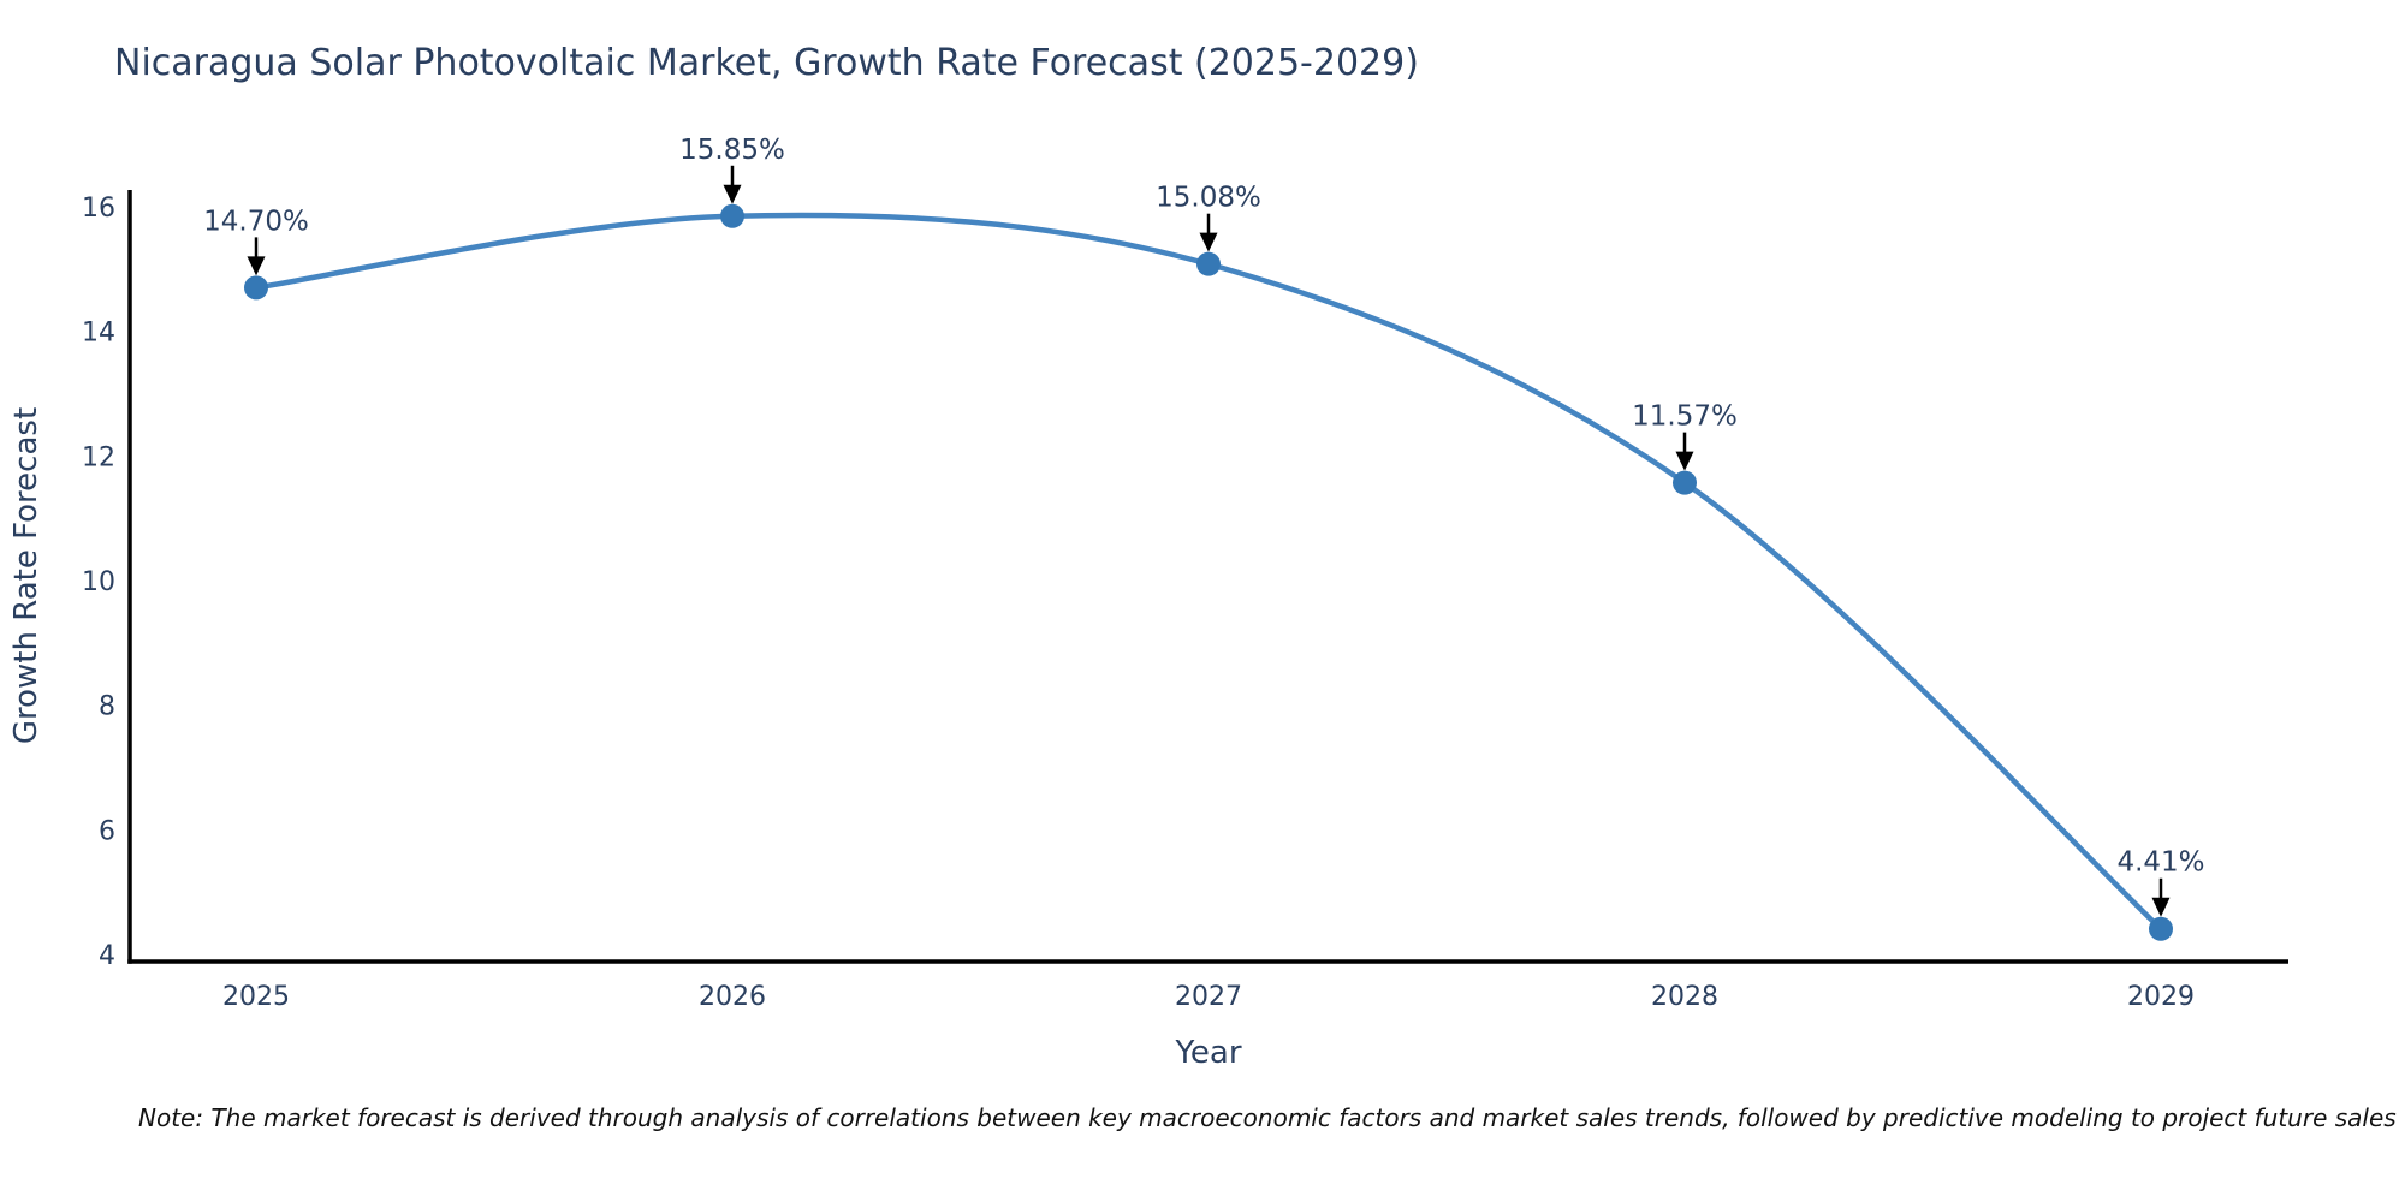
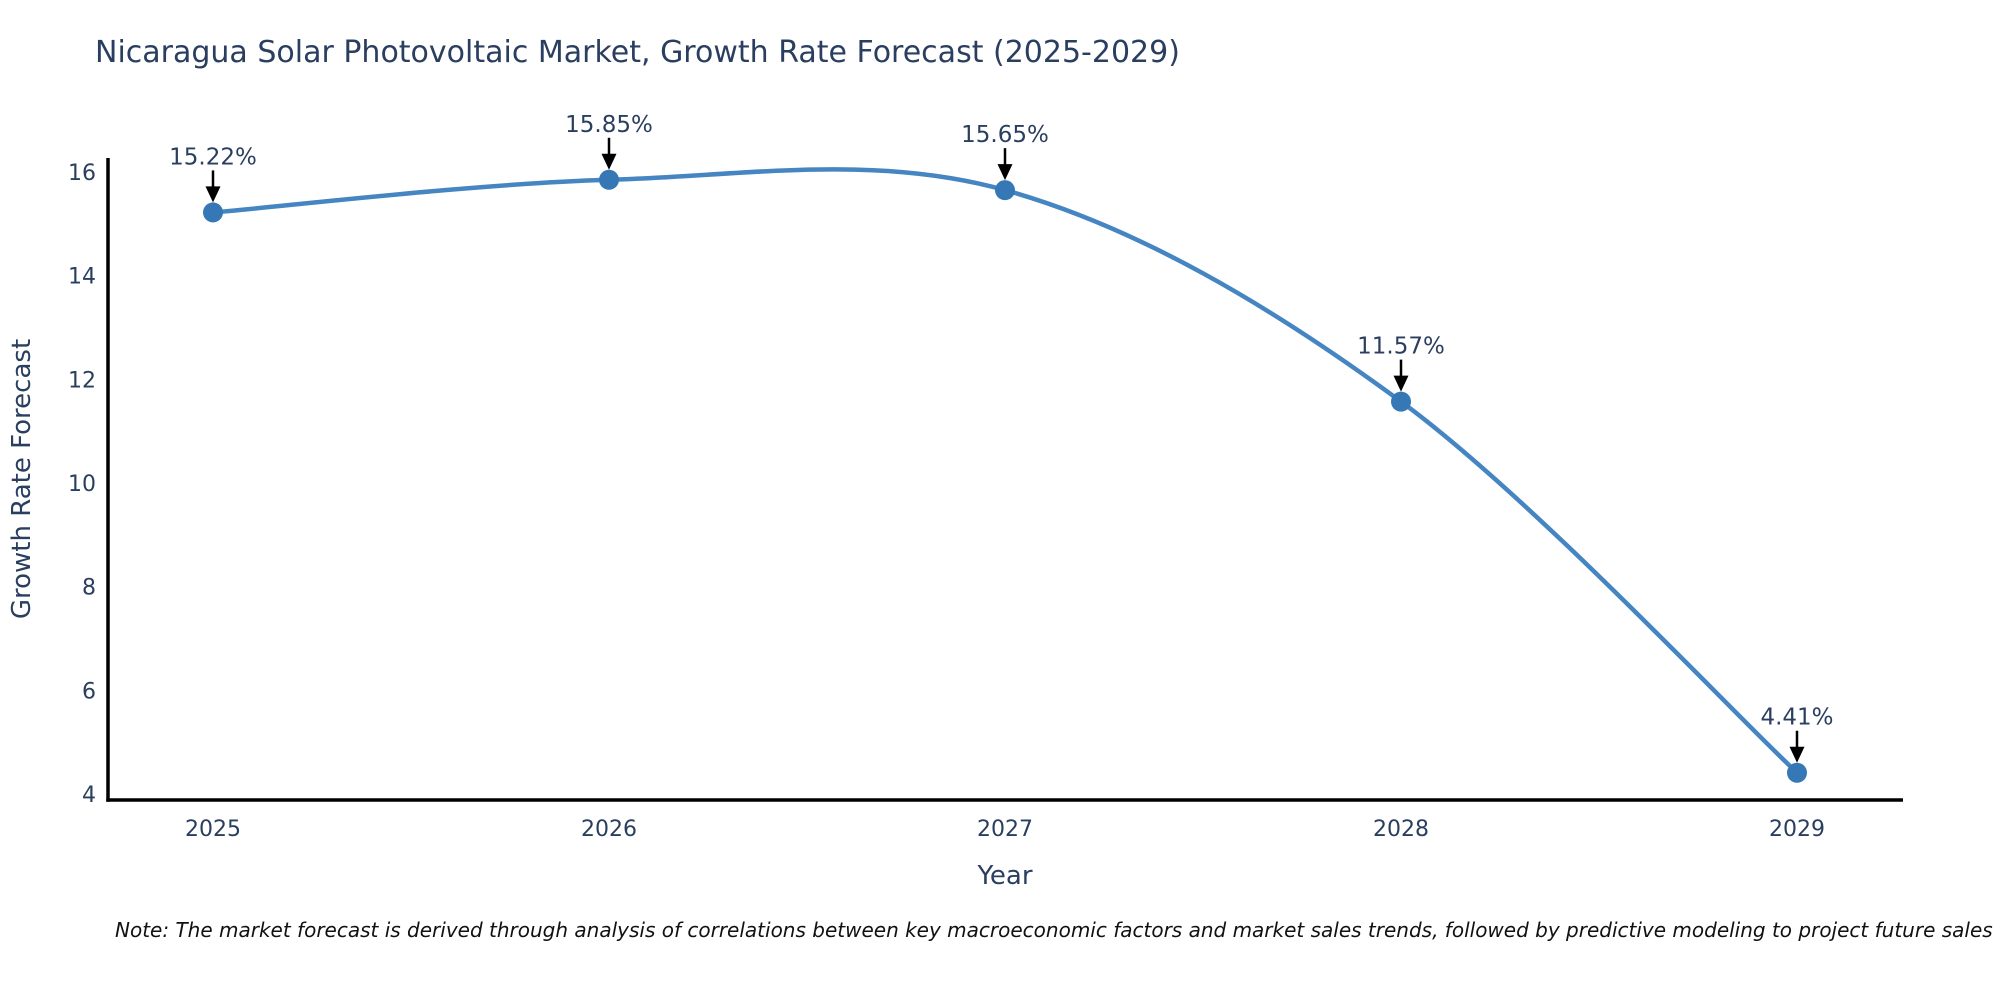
2025: 14.70% -> 15.22%
2027: 15.08% -> 15.65%
